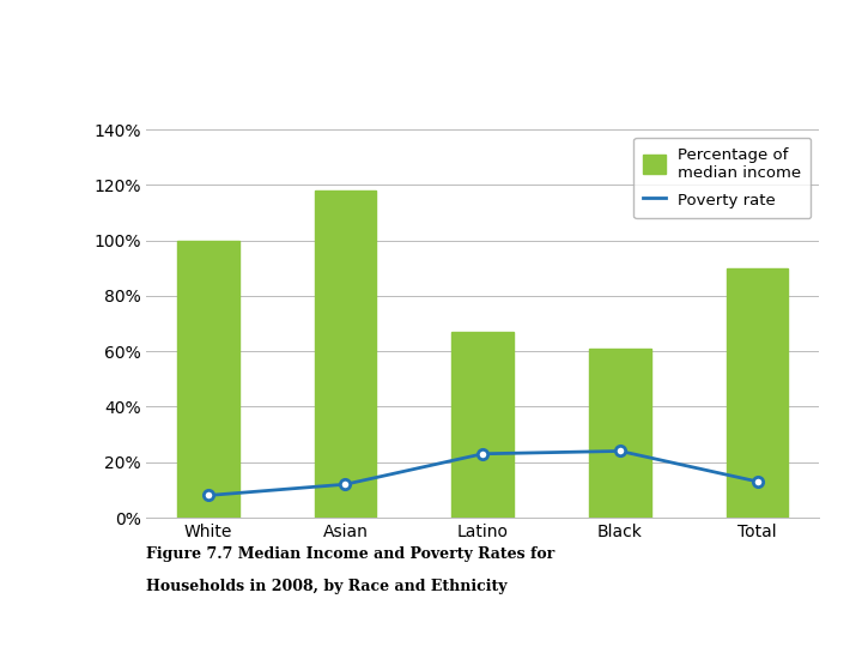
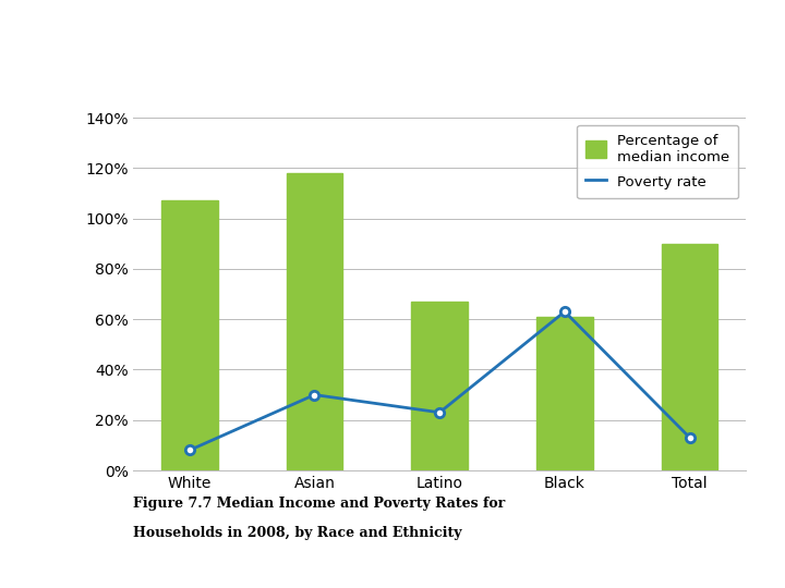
Percentage of median income/White: 100% -> 107%
Poverty rate/Asian: 12% -> 30%
Poverty rate/Black: 24% -> 63%
